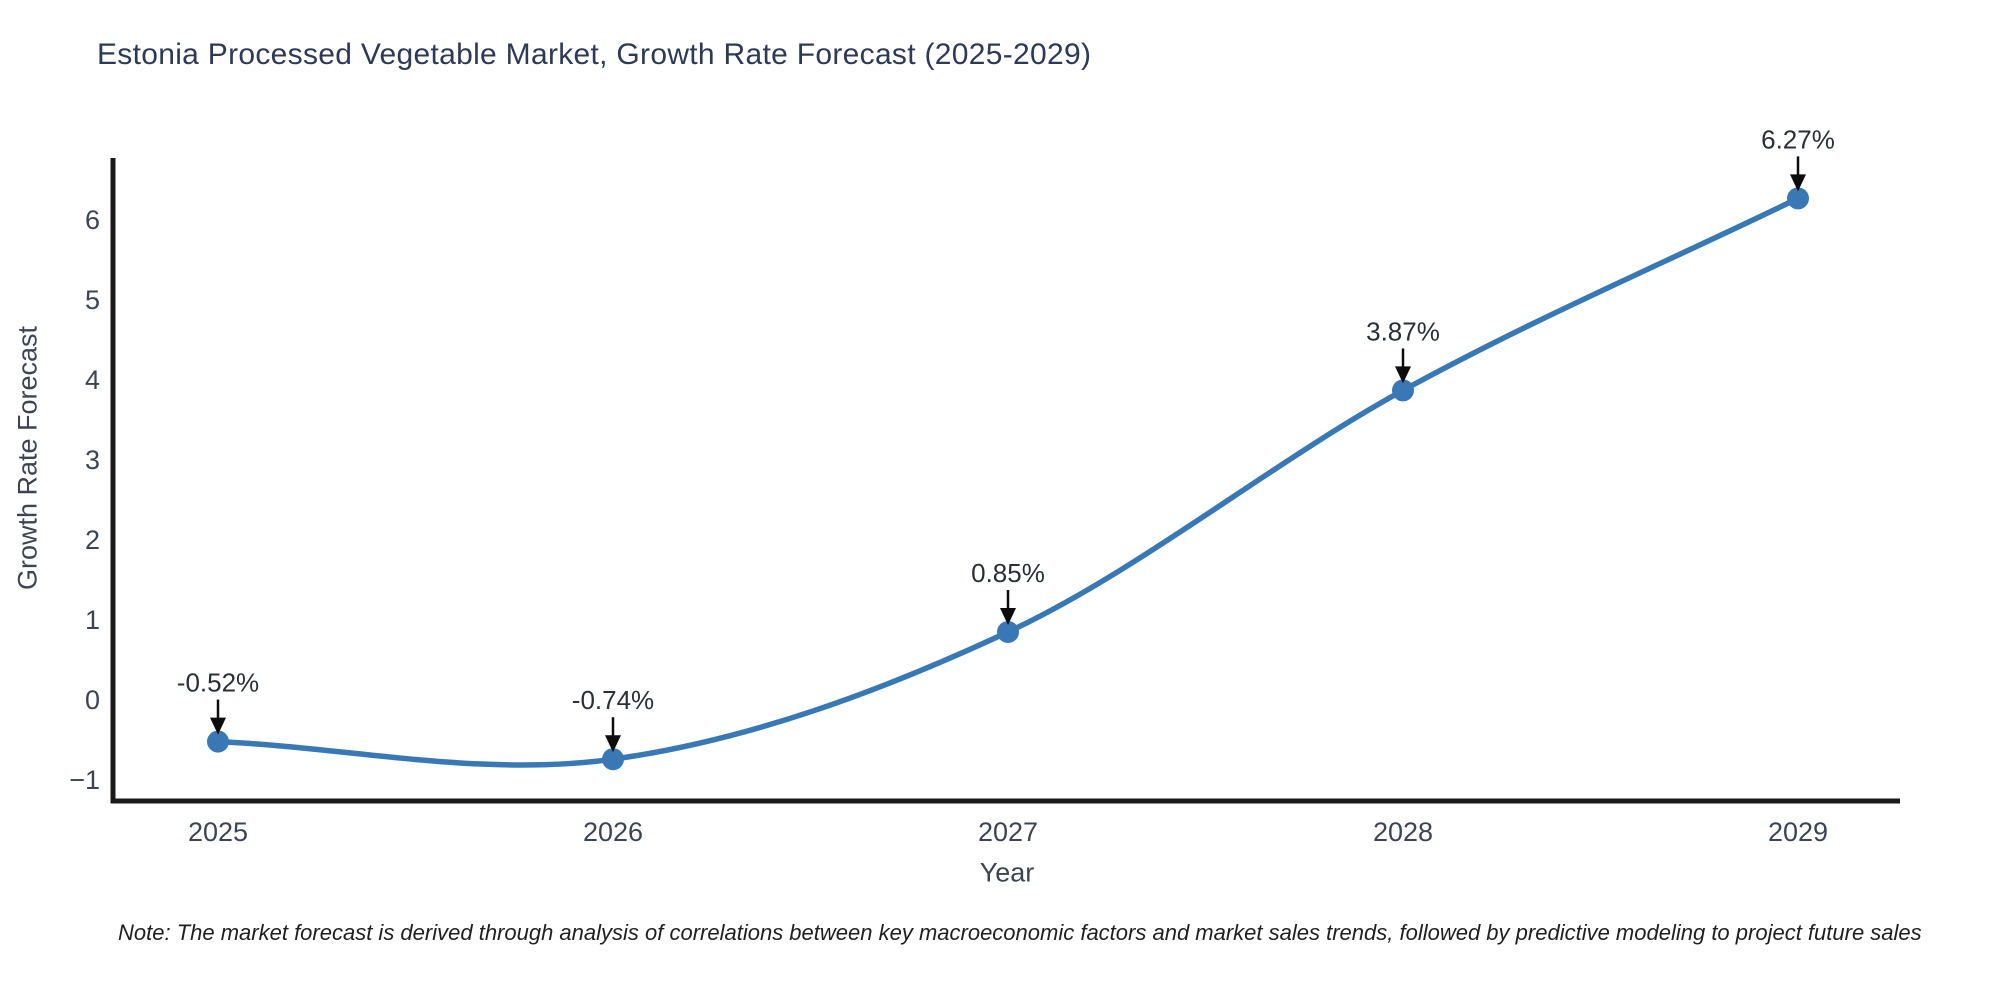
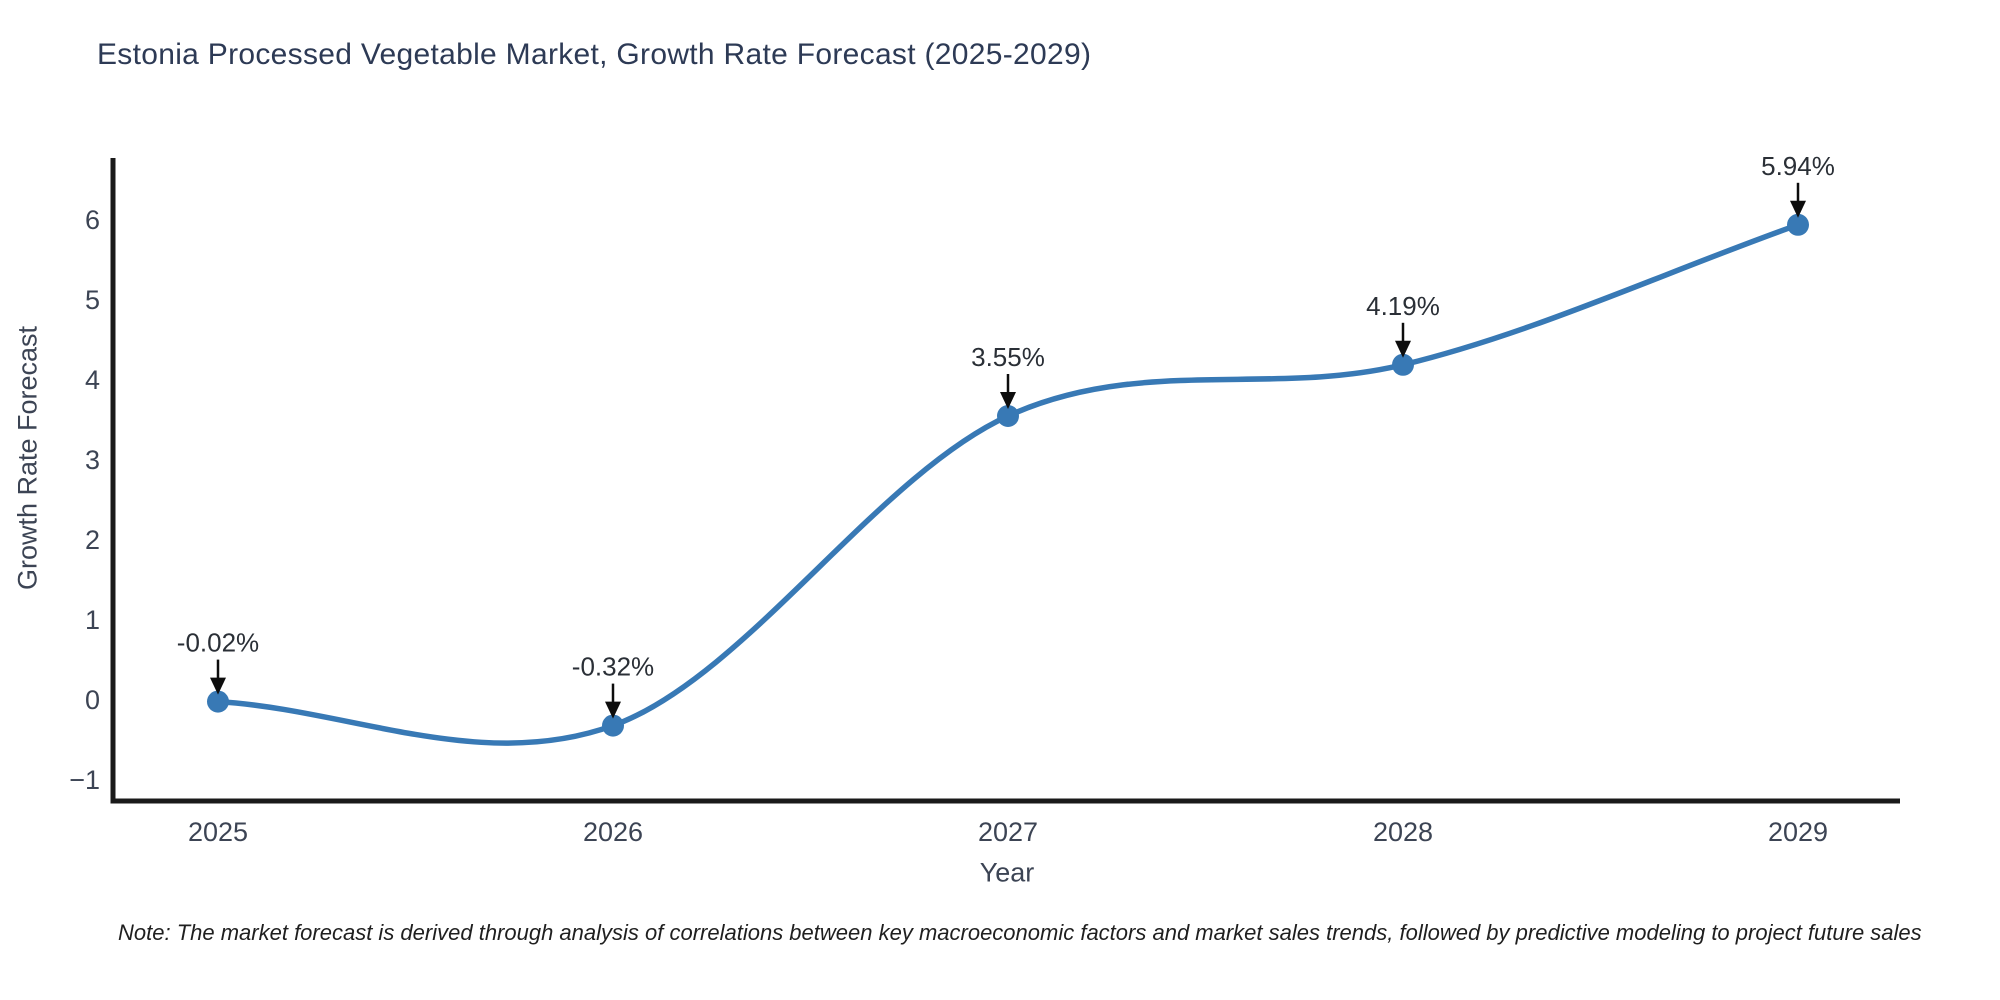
2025: -0.52% -> -0.02%
2026: -0.74% -> -0.32%
2027: 0.85% -> 3.55%
2028: 3.87% -> 4.19%
2029: 6.27% -> 5.94%
